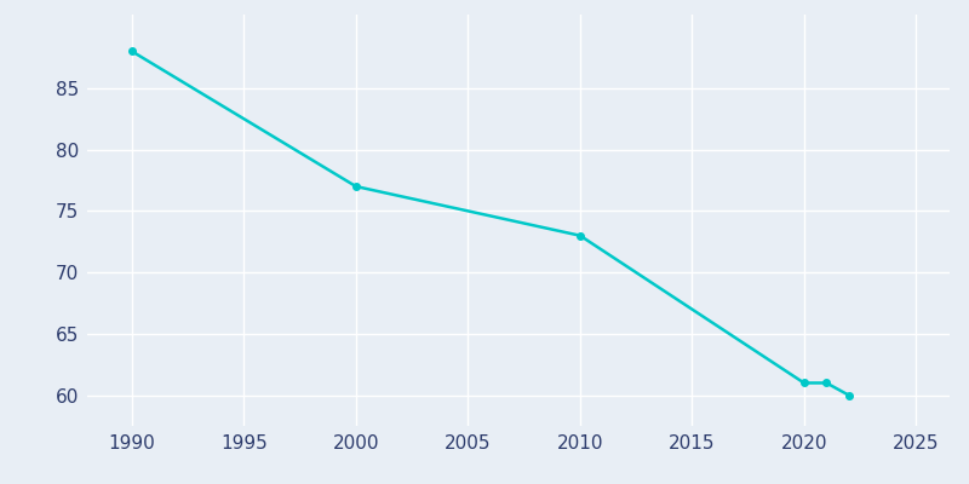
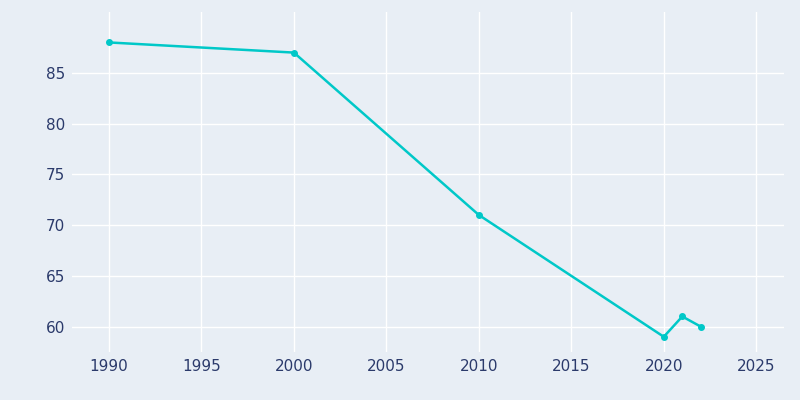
2000: 77 -> 87
2010: 73 -> 71
2020: 61 -> 59
